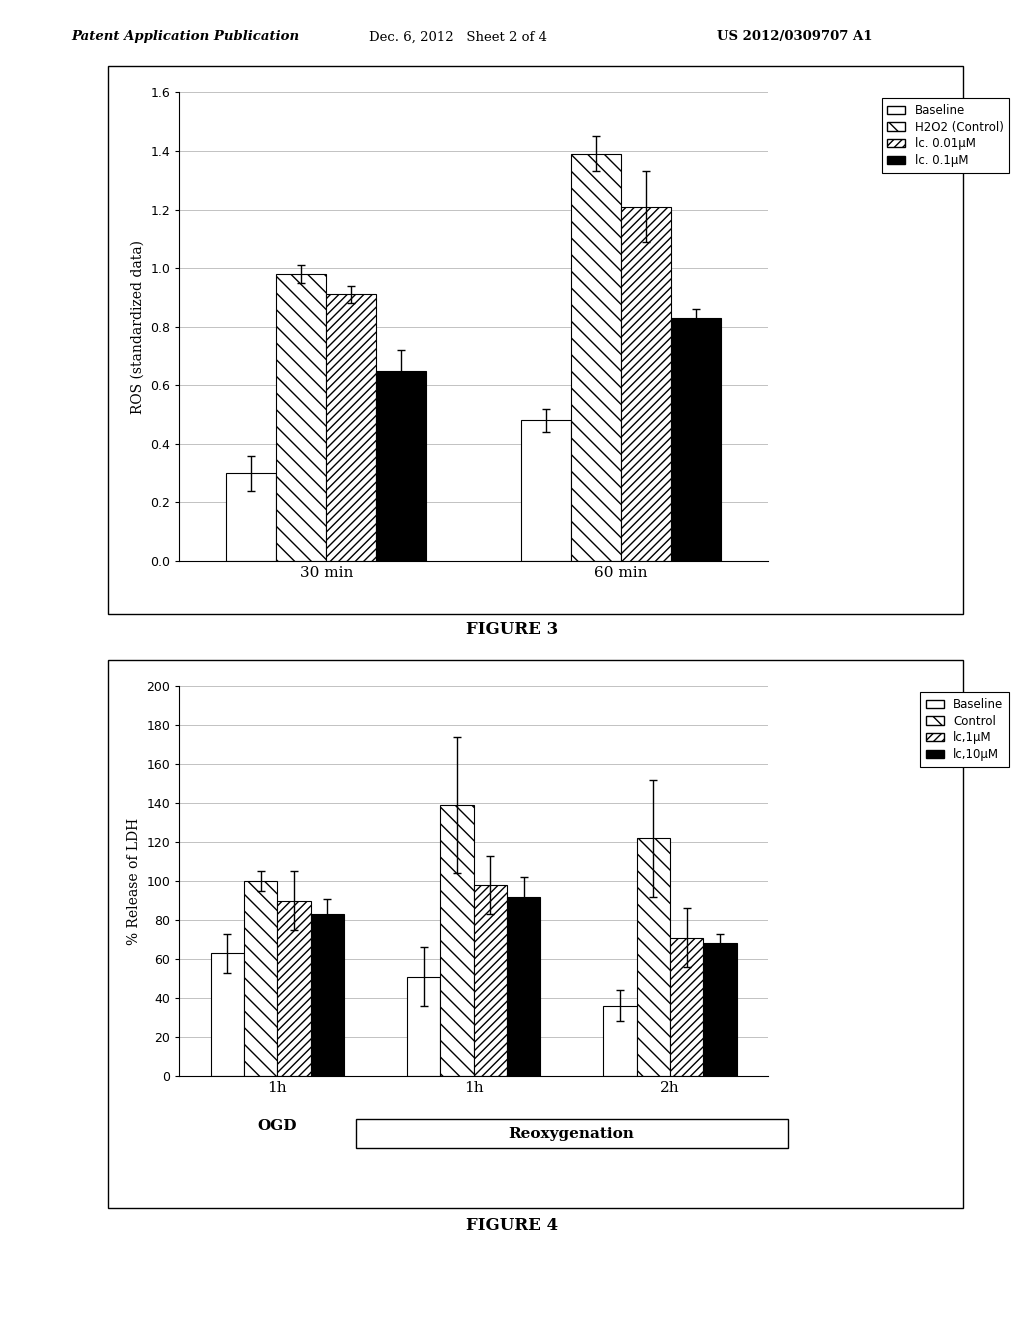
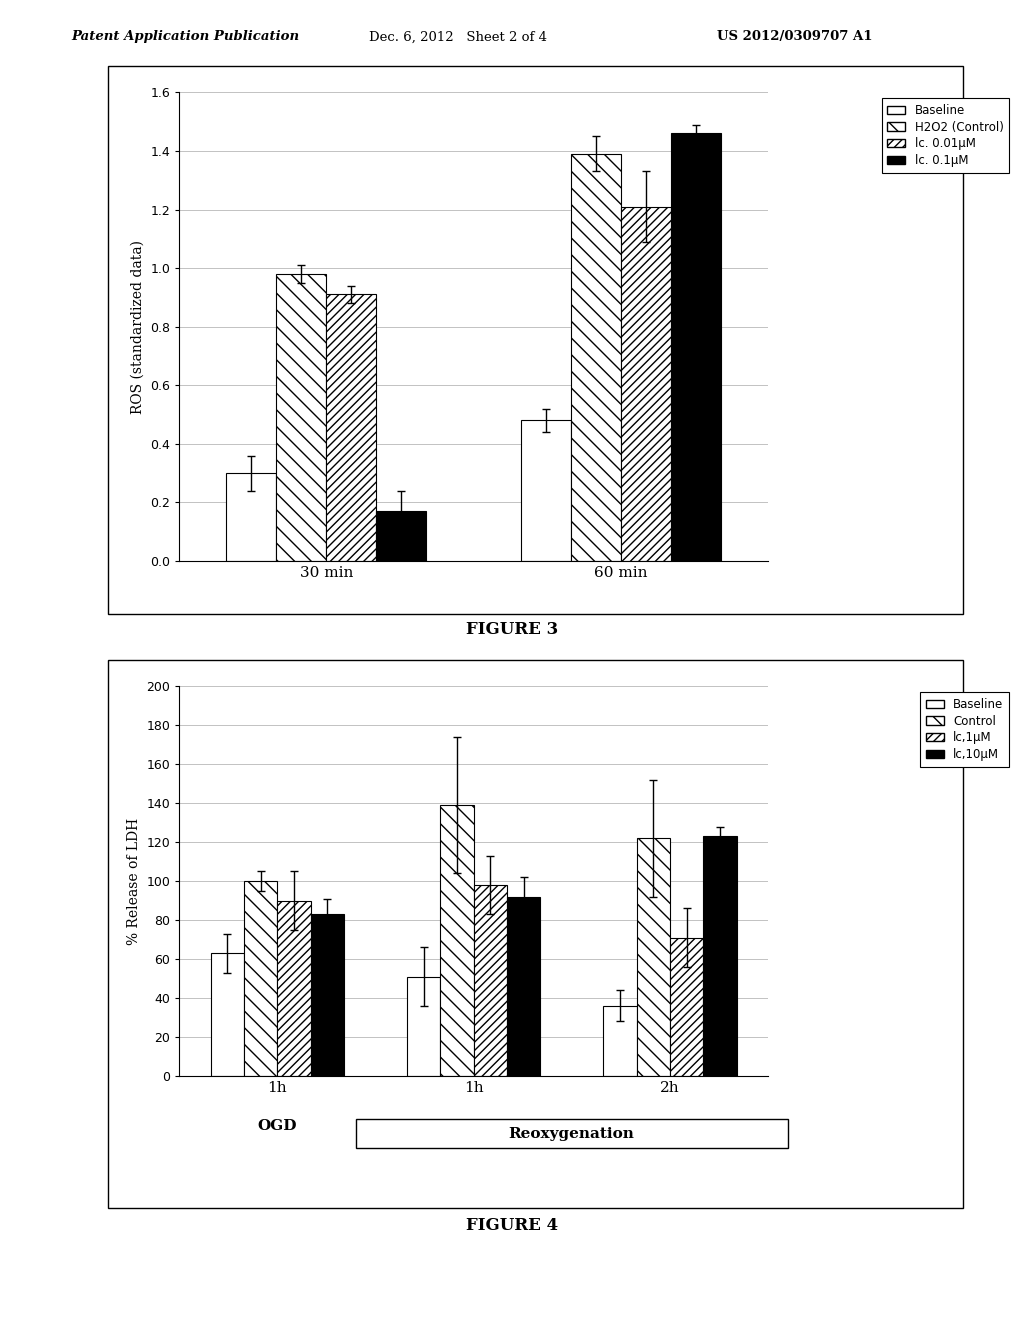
lc. 0.1μM/30 min: 0.65 -> 0.17
lc. 0.1μM/60 min: 0.83 -> 1.46
lc,10μM/2h: 68 -> 123
